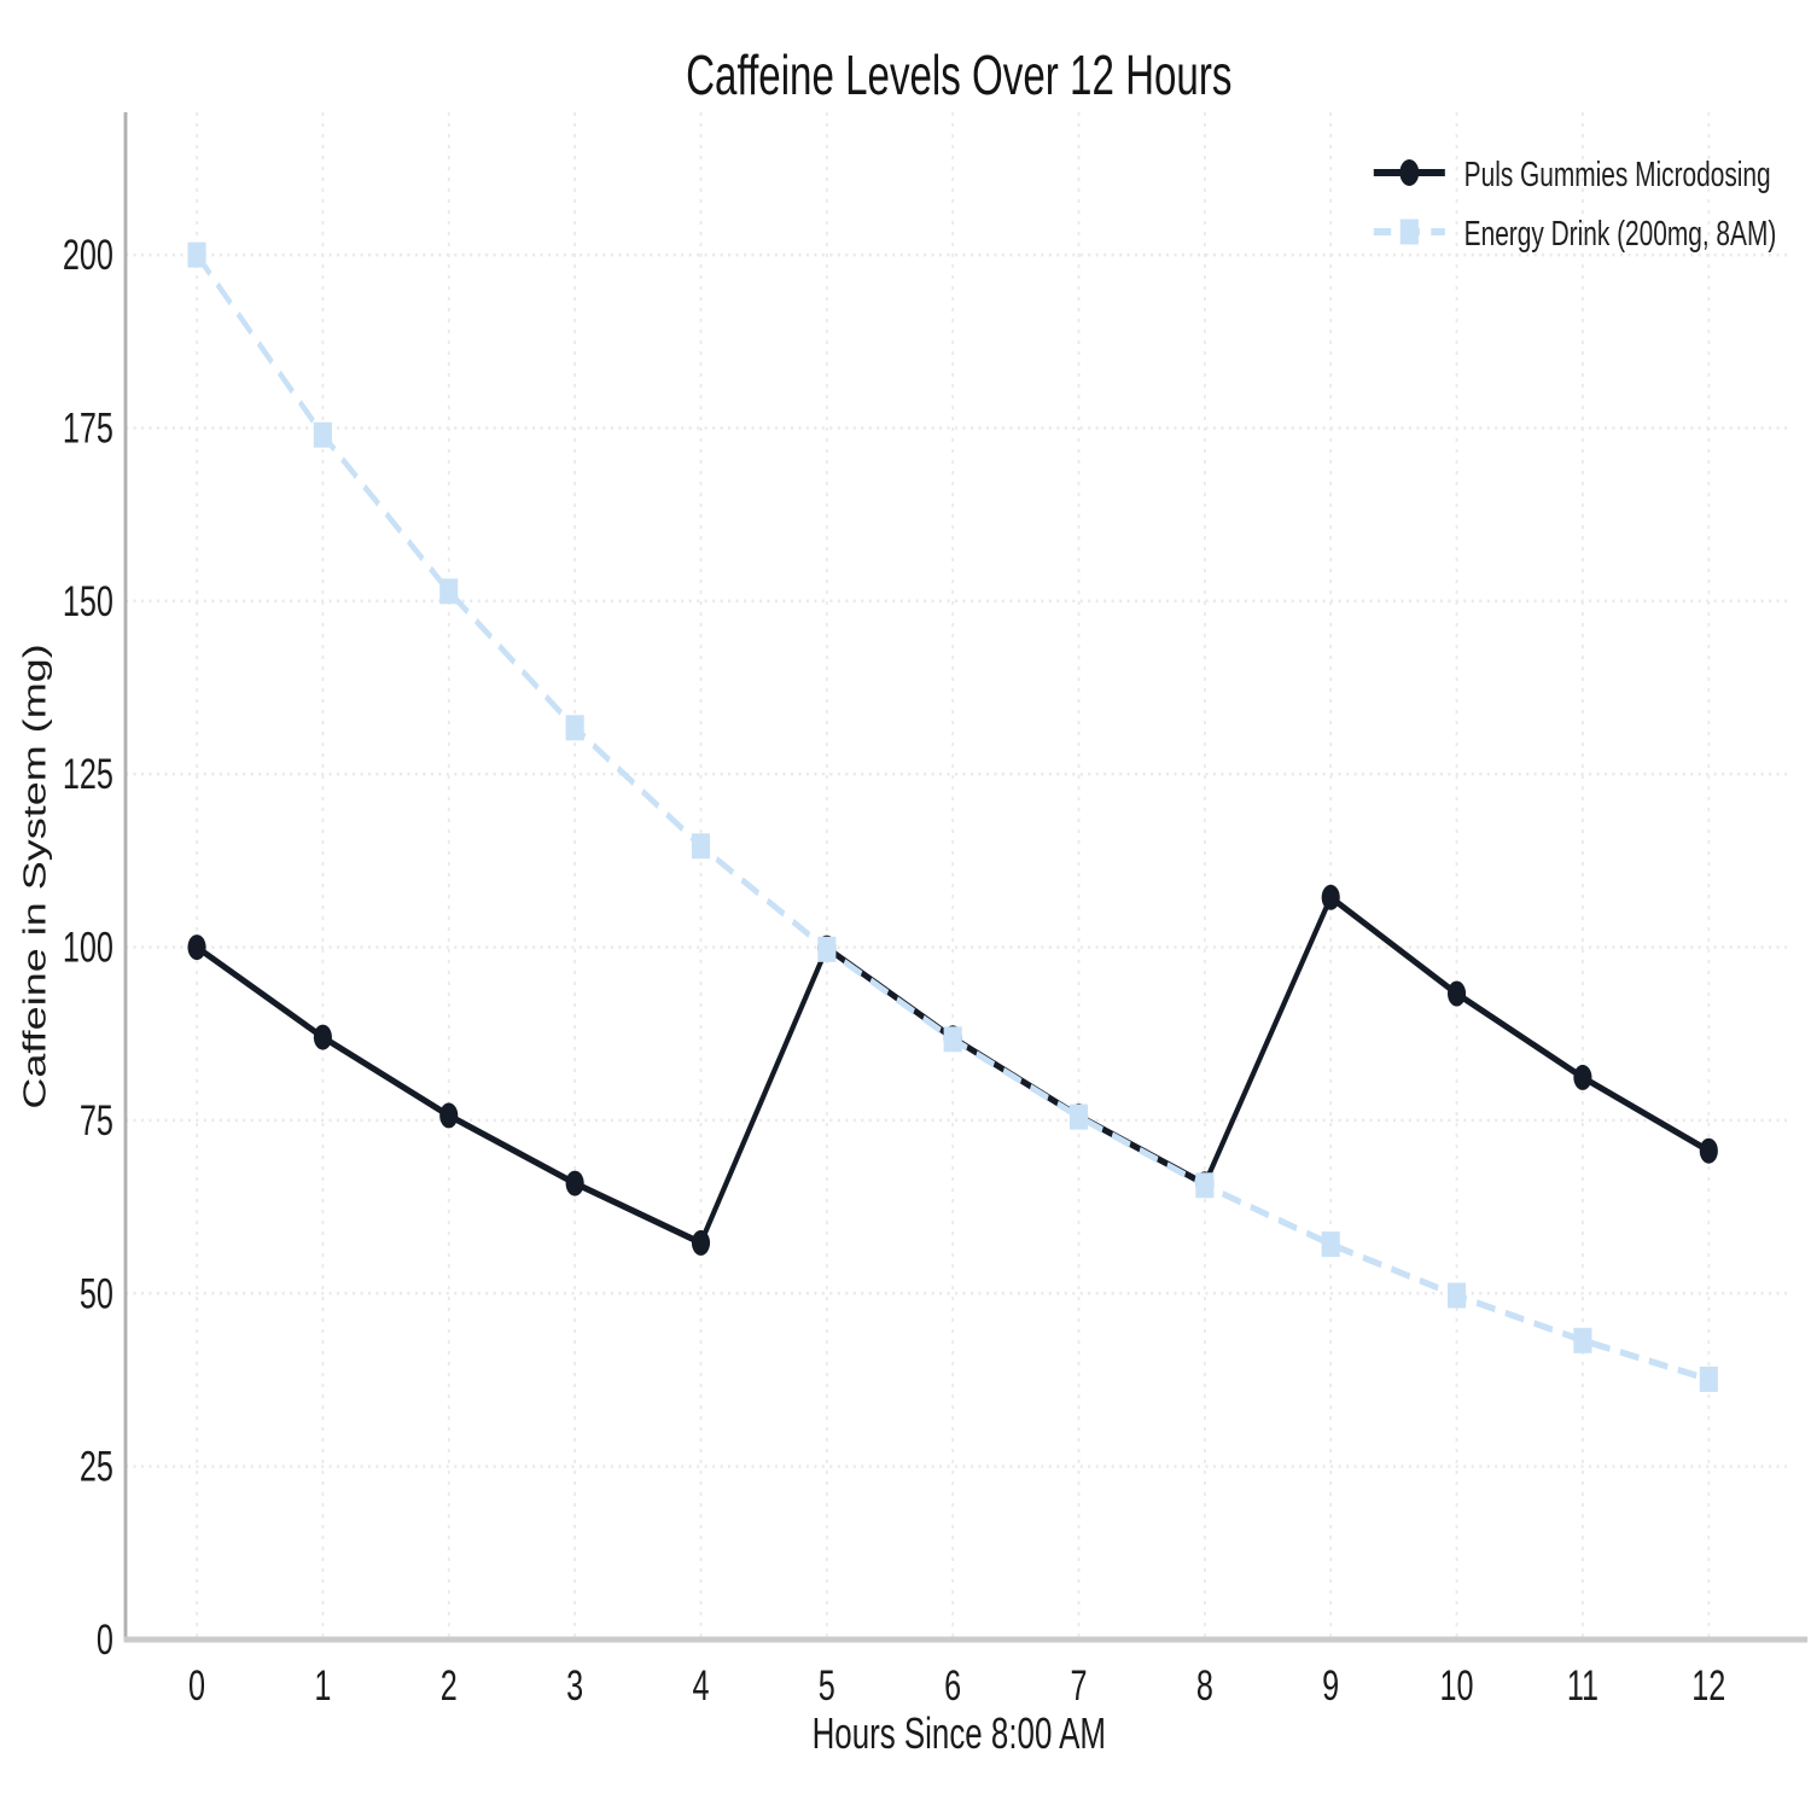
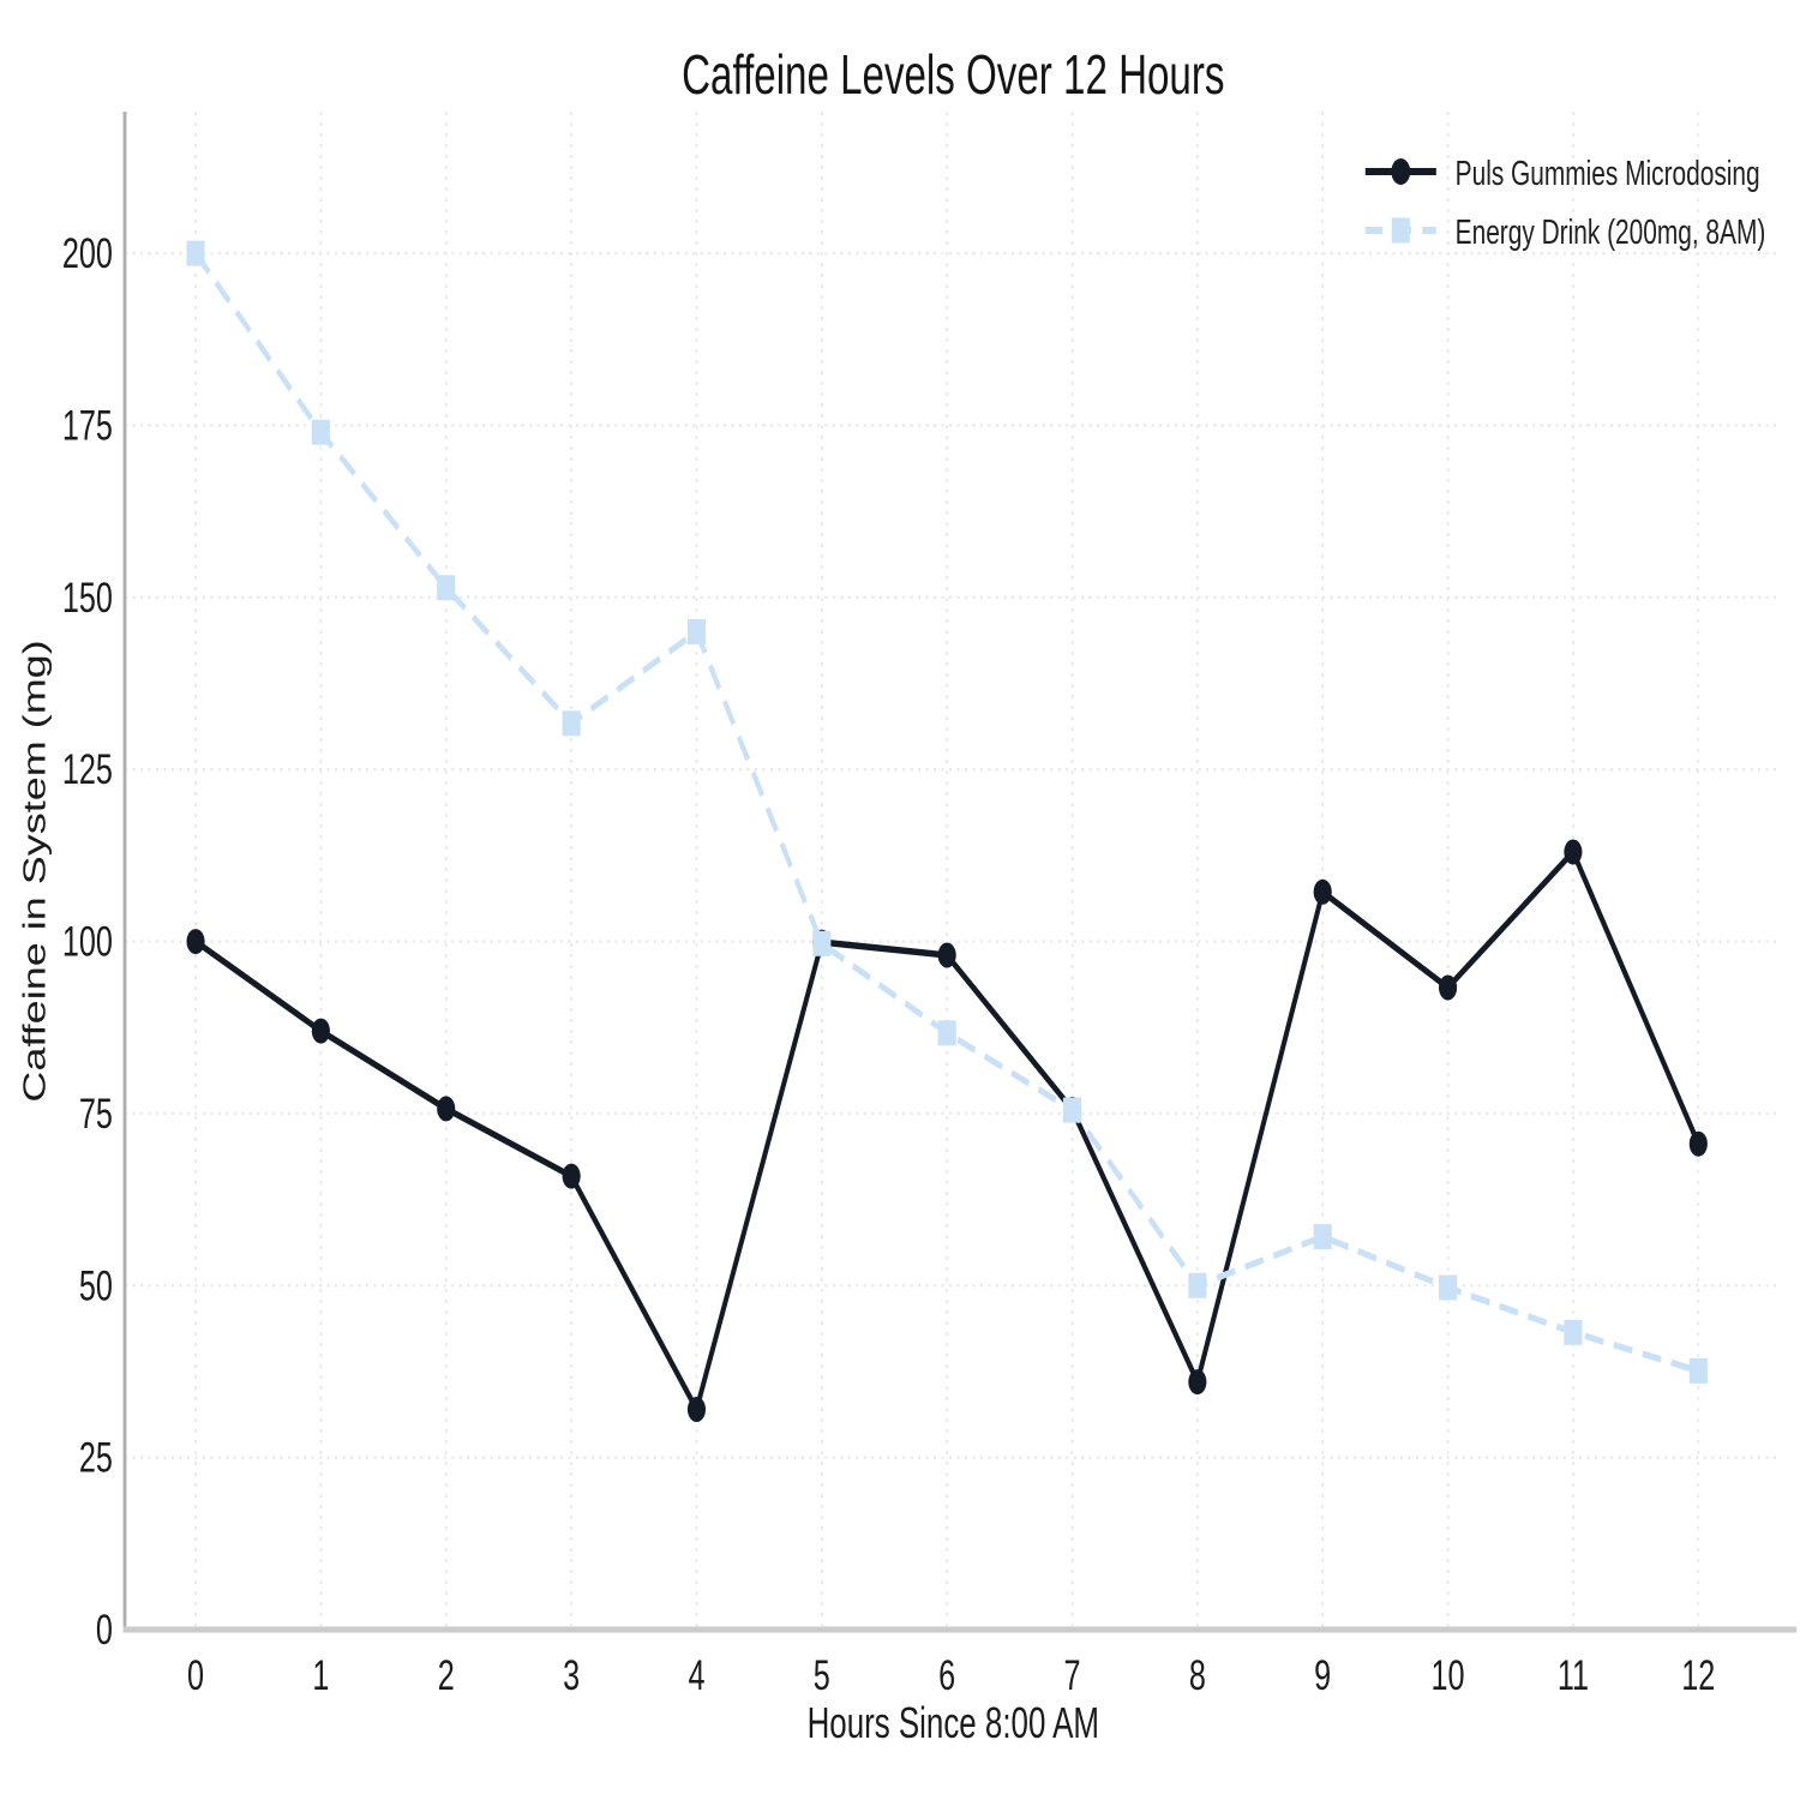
Puls Gummies Microdosing/4: 57 -> 32
Energy Drink (200mg, 8AM)/4: 115 -> 145
Puls Gummies Microdosing/6: 87 -> 98
Puls Gummies Microdosing/8: 66 -> 36
Energy Drink (200mg, 8AM)/8: 66 -> 50
Puls Gummies Microdosing/11: 81 -> 113
